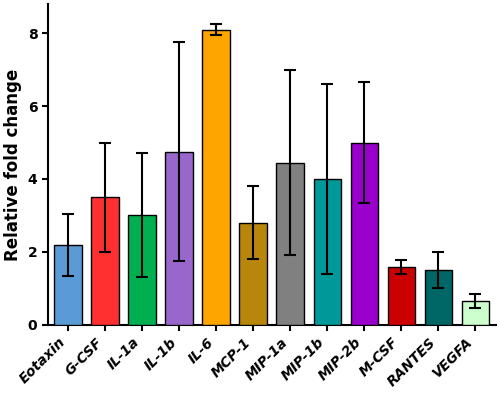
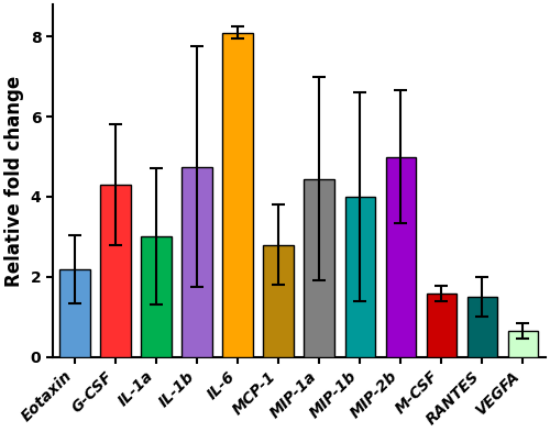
G-CSF: 3.50 -> 4.30
